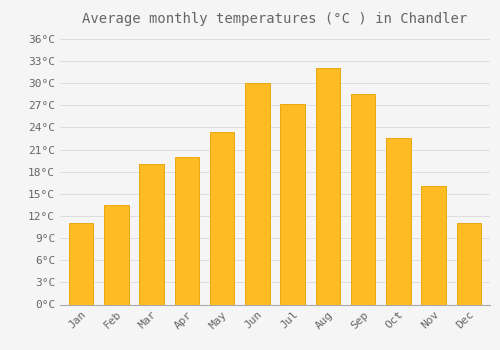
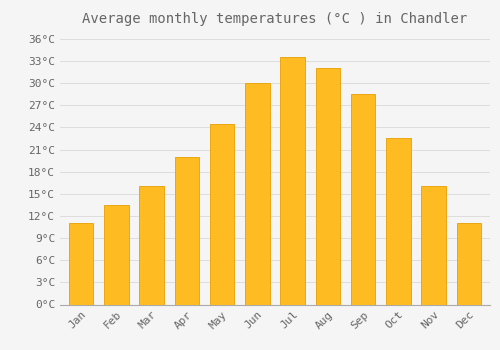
Mar: 19.0°C -> 16.0°C
May: 23.4°C -> 24.5°C
Jul: 27.2°C -> 33.5°C
